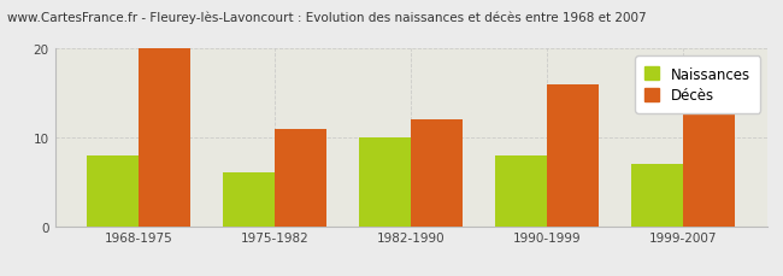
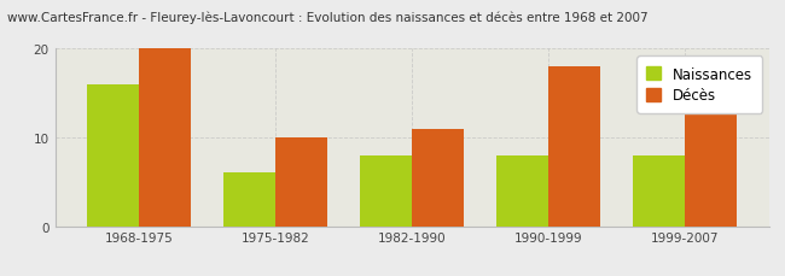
Naissances/1968-1975: 8 -> 16
Décès/1975-1982: 11 -> 10
Naissances/1982-1990: 10 -> 8
Décès/1982-1990: 12 -> 11
Décès/1990-1999: 16 -> 18
Naissances/1999-2007: 7 -> 8
